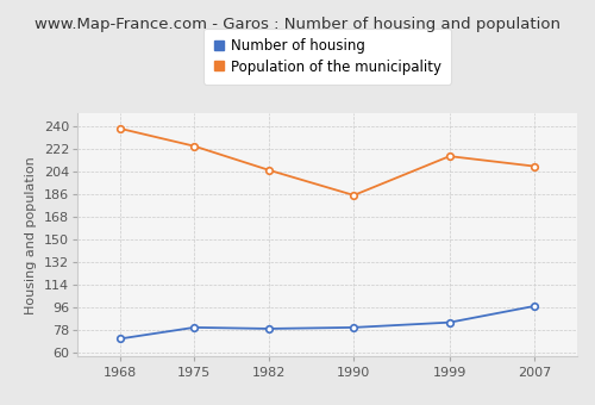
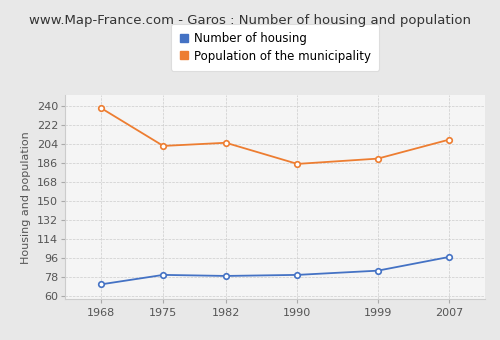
Population of the municipality/1975: 224 -> 202
Population of the municipality/1999: 216 -> 190
